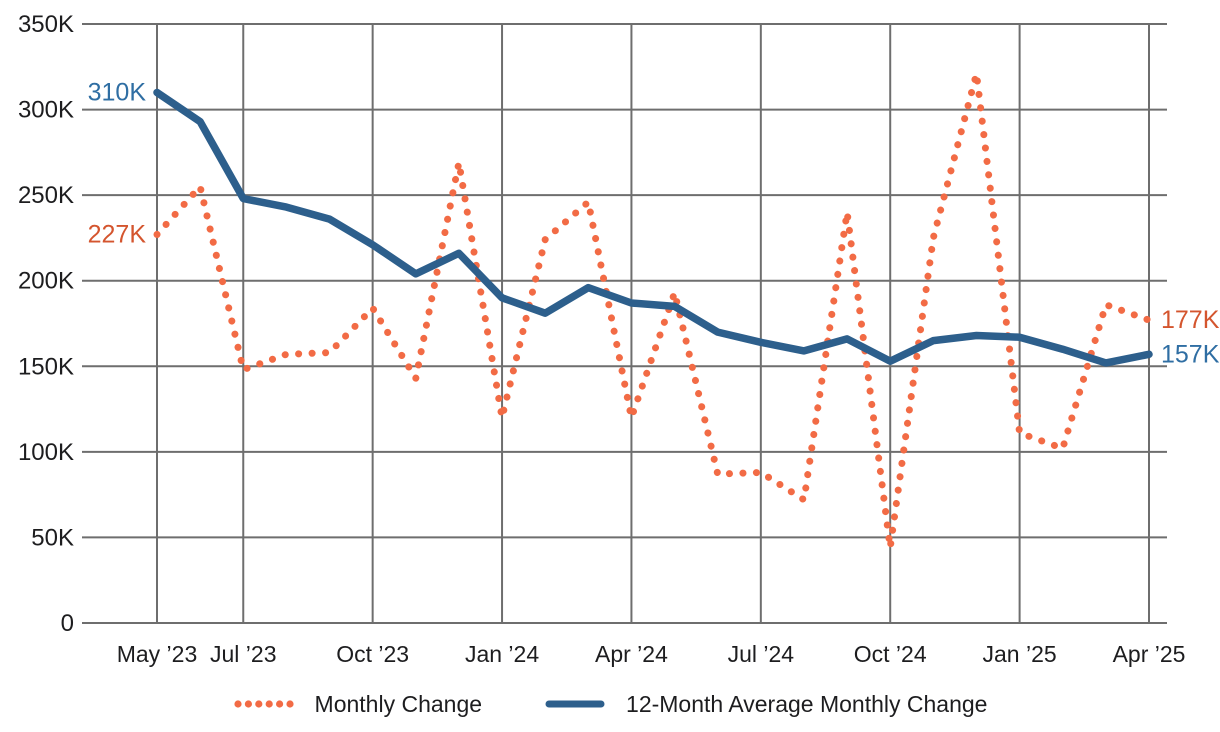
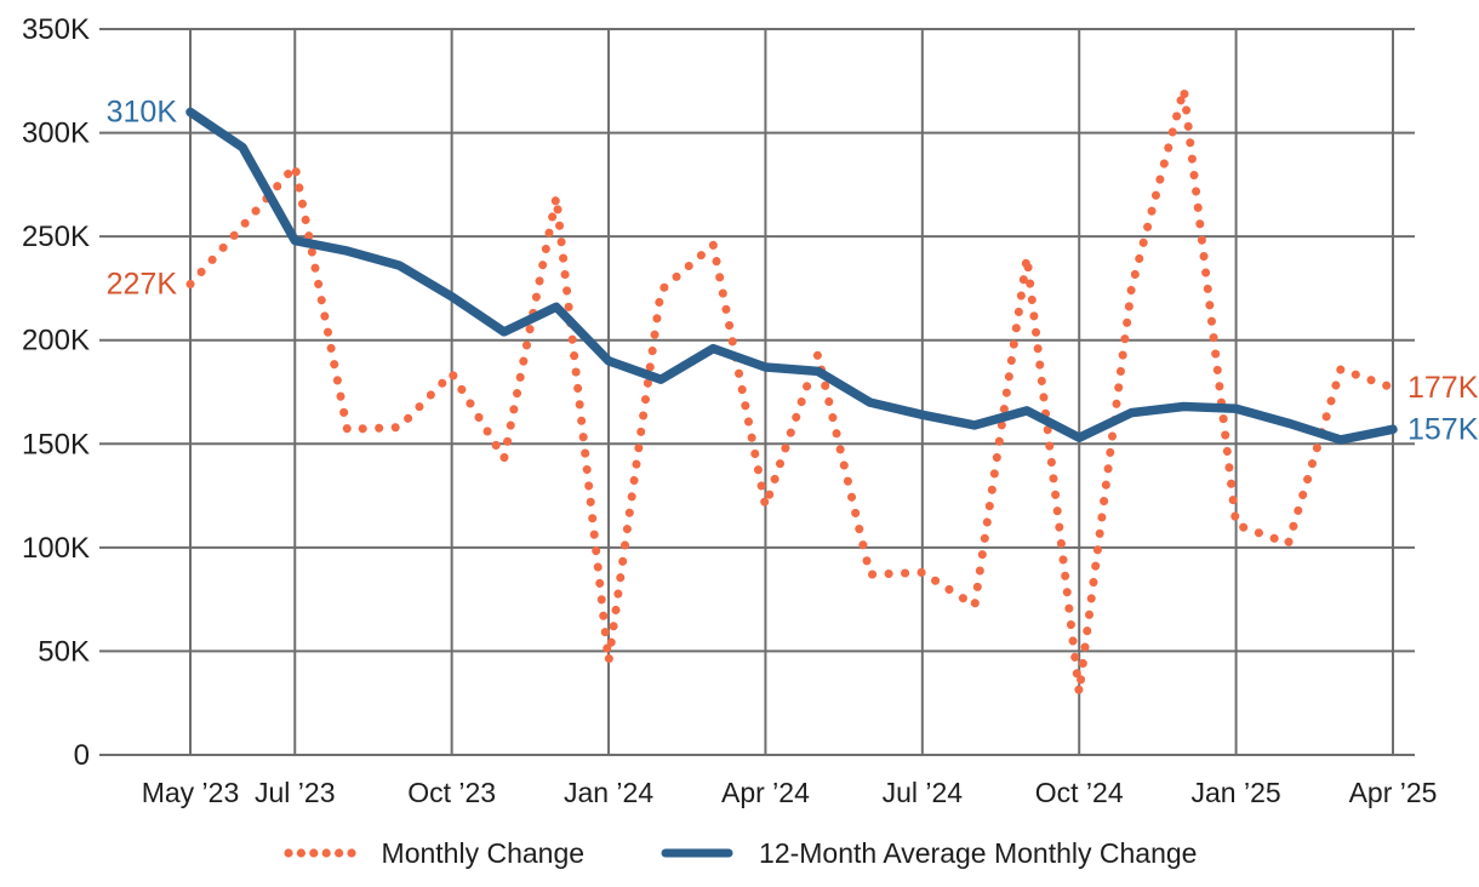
Monthly Change/Jul ’23: 148K -> 284K
Monthly Change/Jan ’24: 120K -> 45K
Monthly Change/Oct ’24: 44K -> 30K
